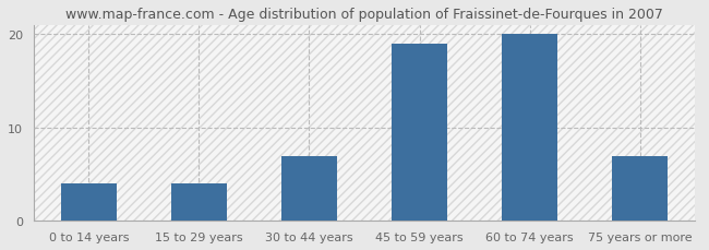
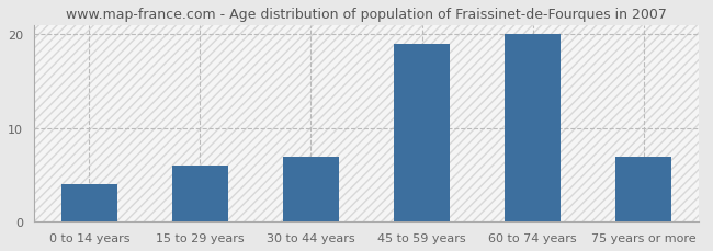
15 to 29 years: 4 -> 6
